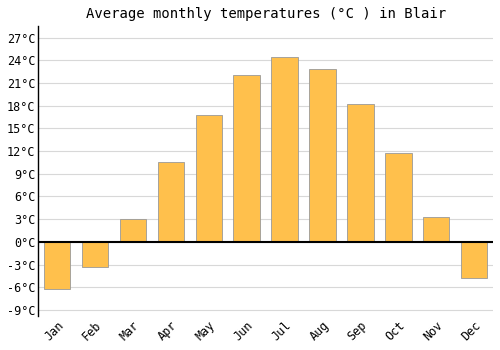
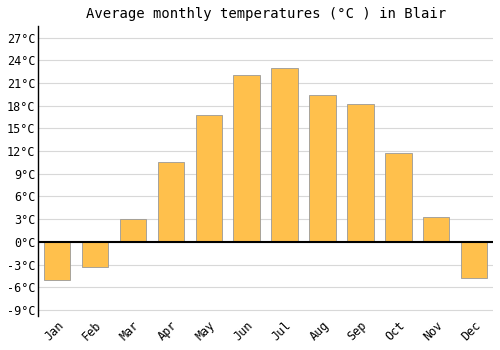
Jan: -6.3°C -> -5.0°C
Jul: 24.5°C -> 23.0°C
Aug: 22.8°C -> 19.4°C
